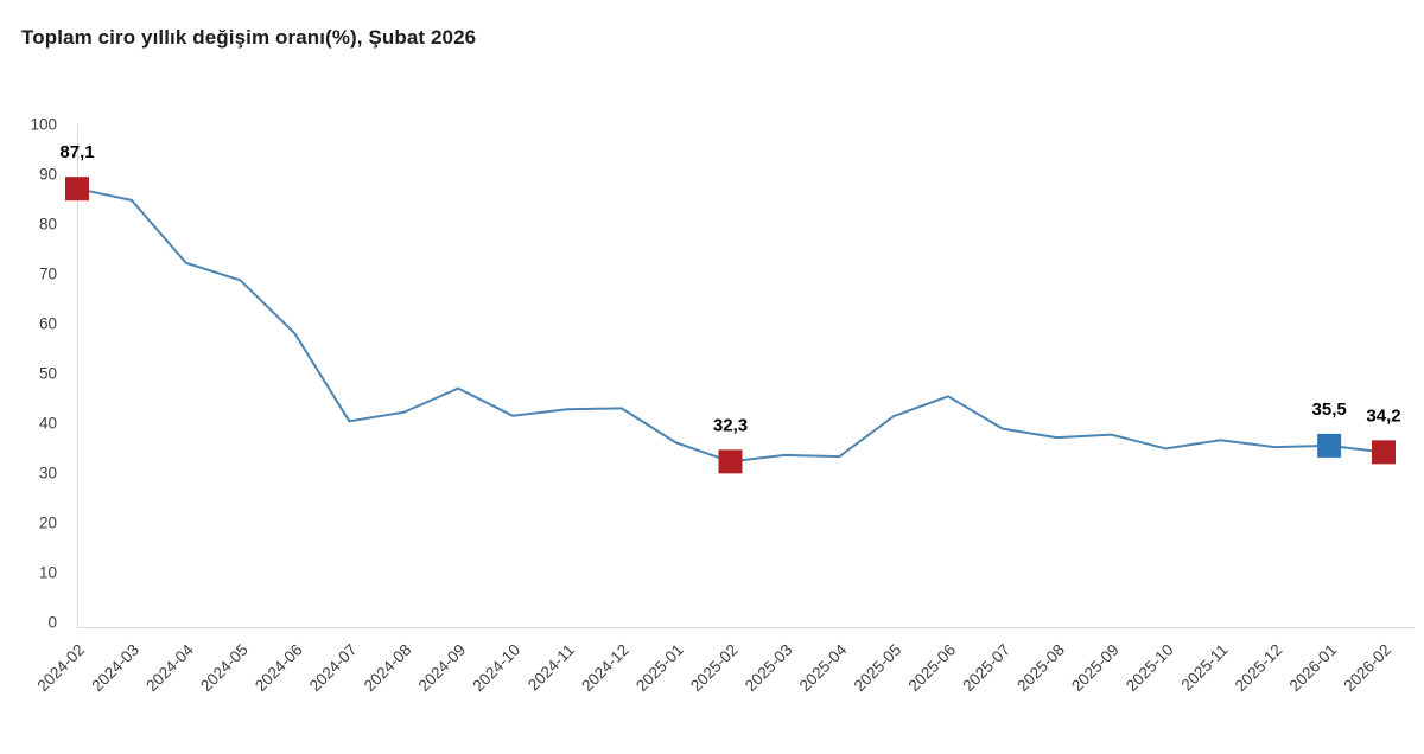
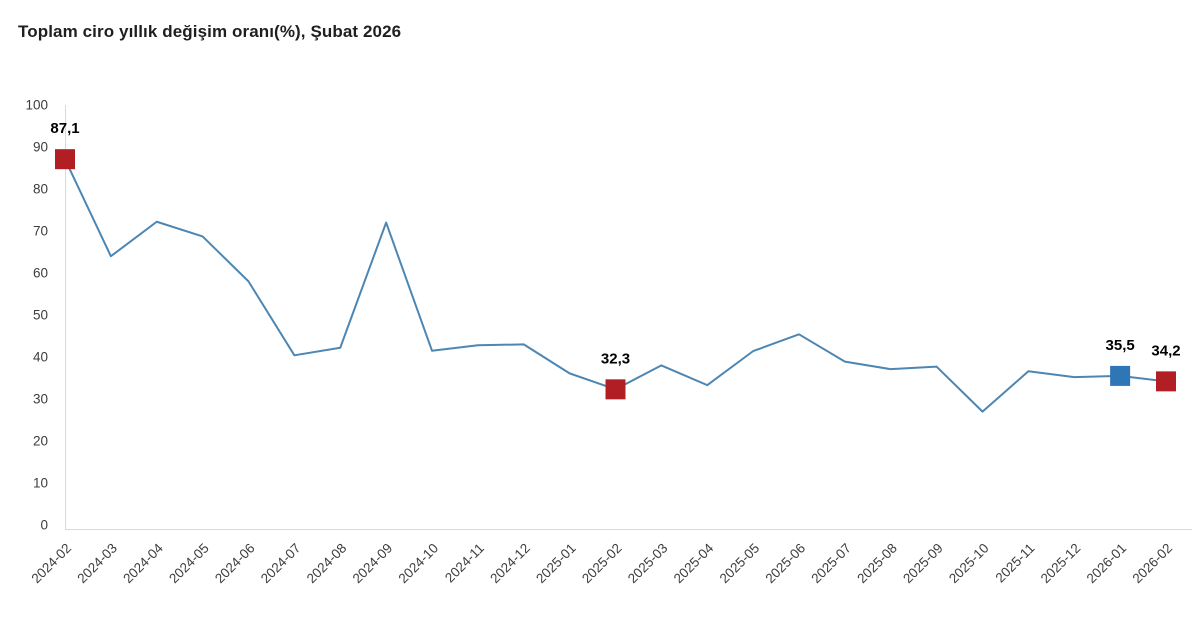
2024-03: 85 -> 64
2024-09: 47 -> 72
2025-03: 34 -> 38
2025-10: 35 -> 27
